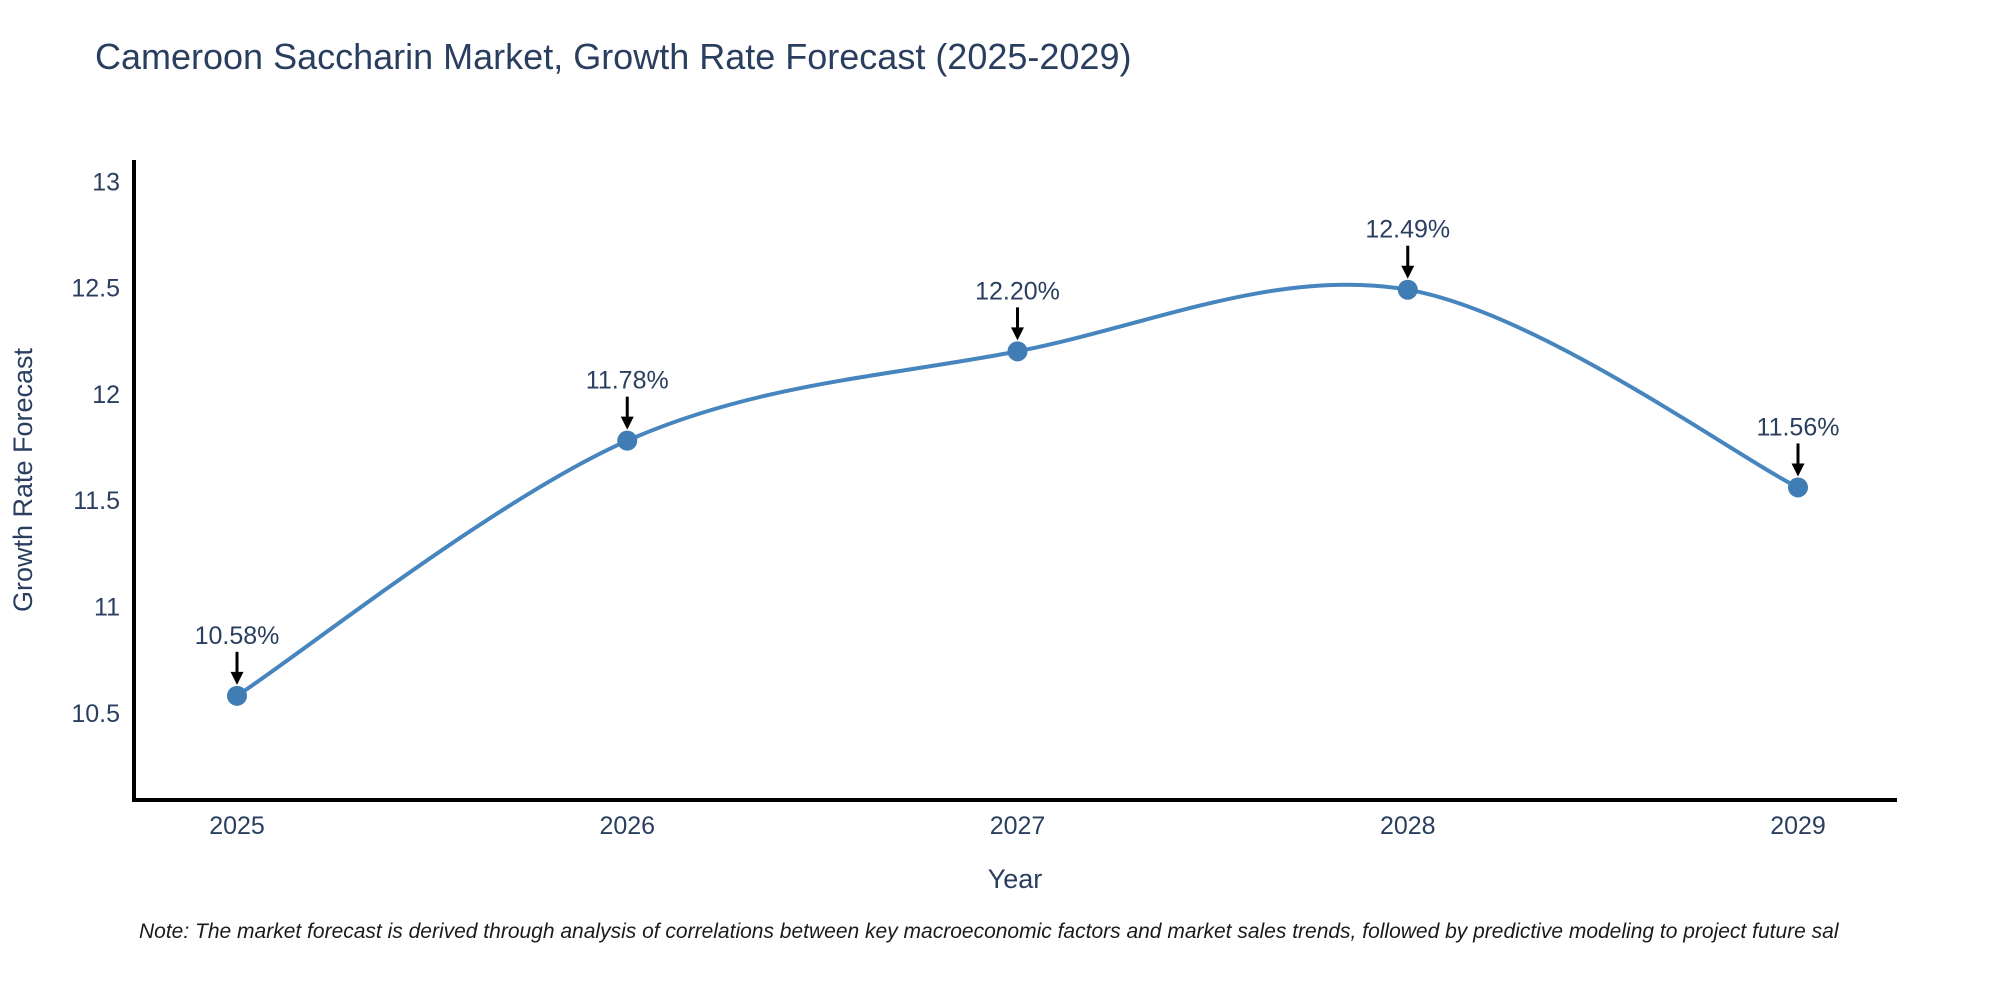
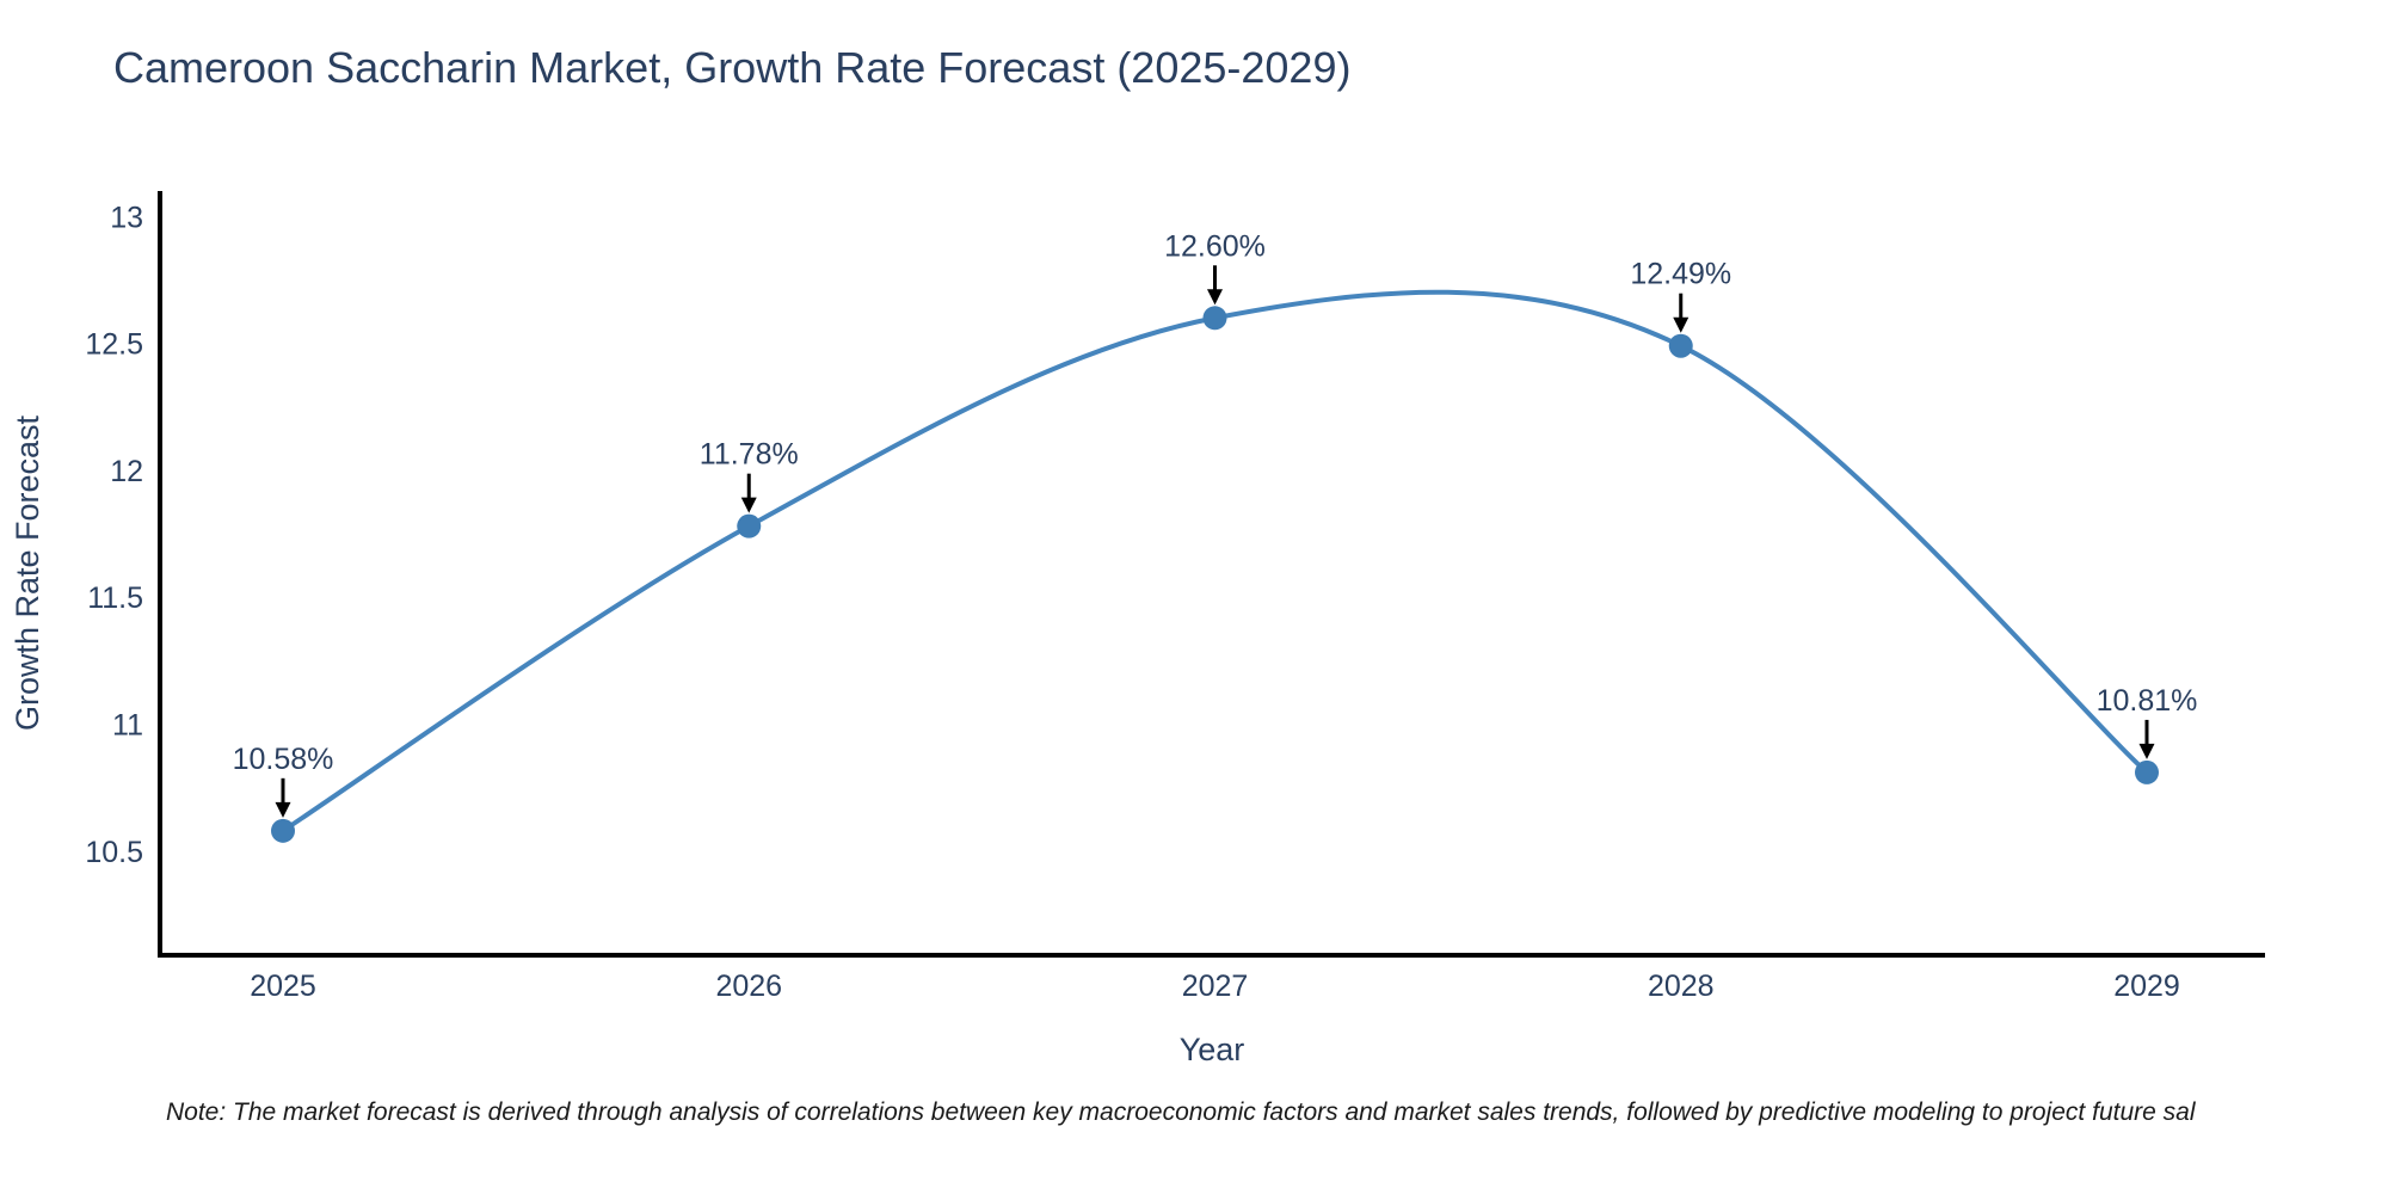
2027: 12.20% -> 12.60%
2029: 11.56% -> 10.81%
